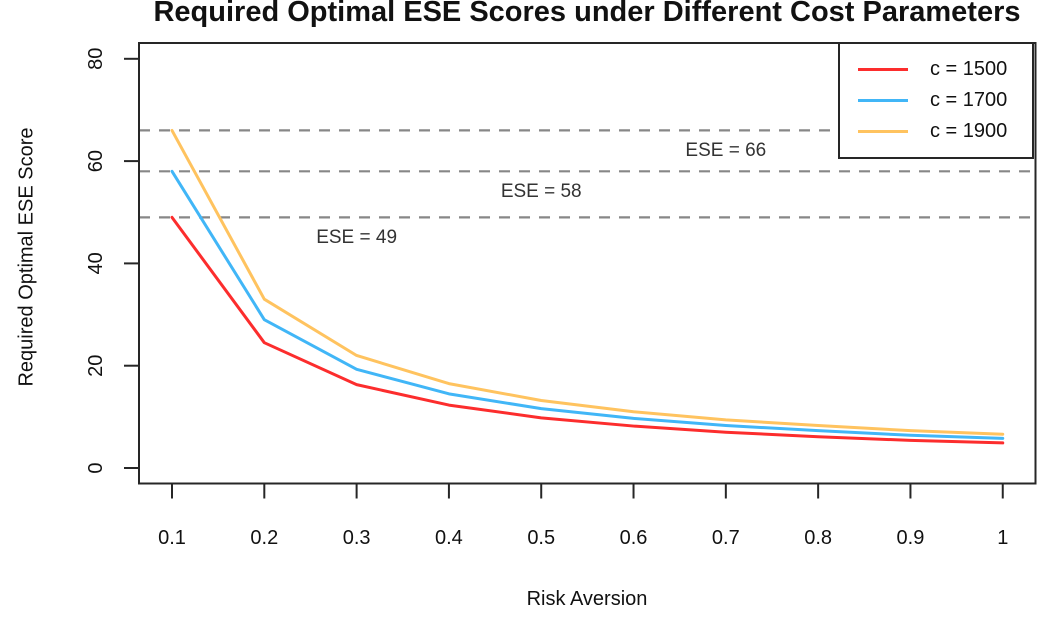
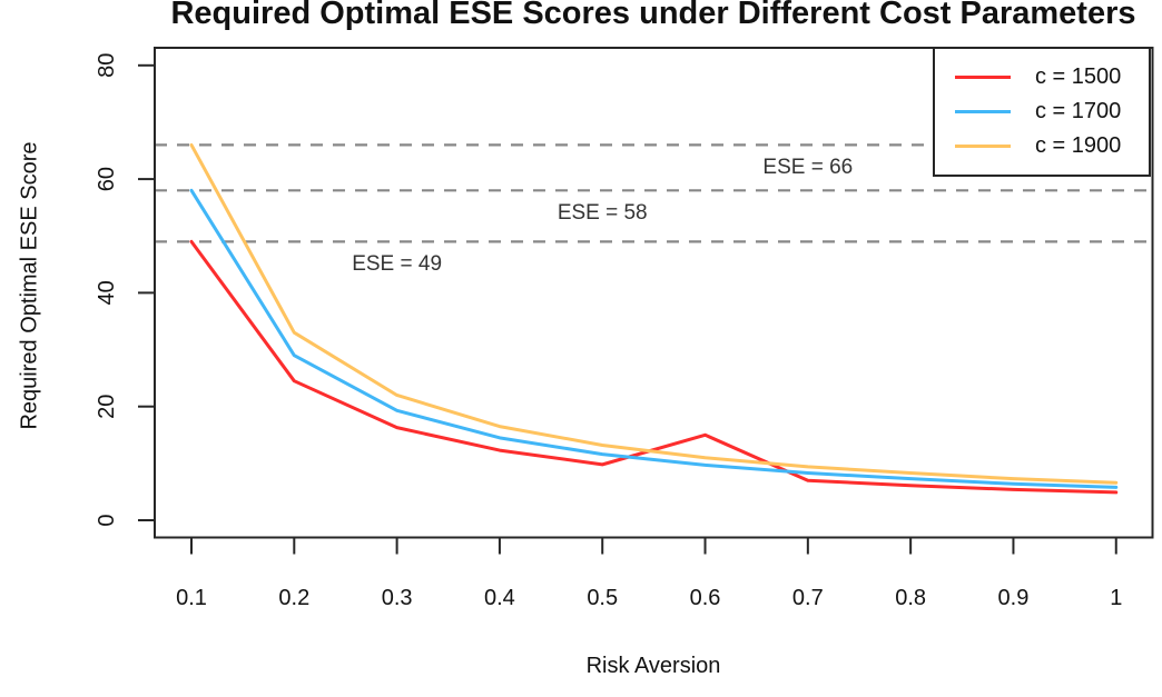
c = 1500/0.6: 8 -> 15
